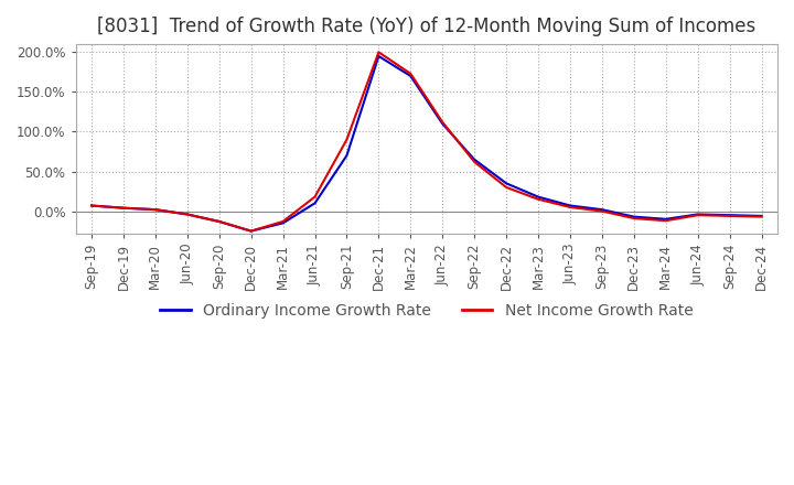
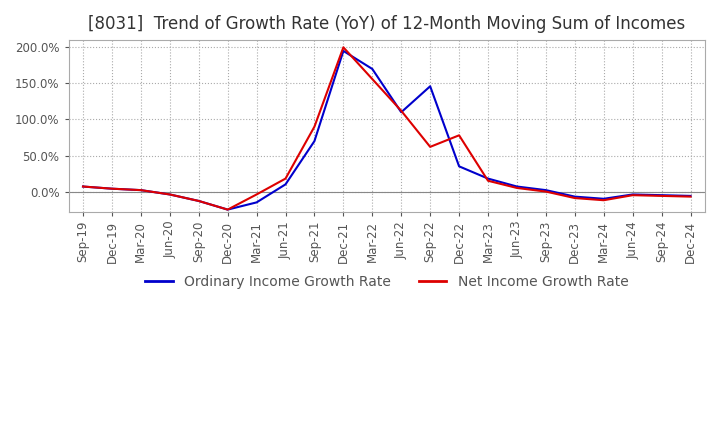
Net Income Growth Rate/Mar-21: -13% -> -4%
Net Income Growth Rate/Mar-22: 173% -> 156%
Ordinary Income Growth Rate/Sep-22: 65% -> 146%
Net Income Growth Rate/Dec-22: 30% -> 78%
